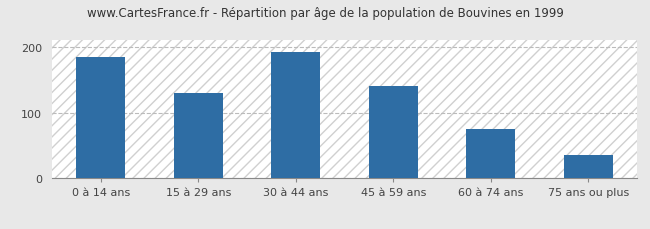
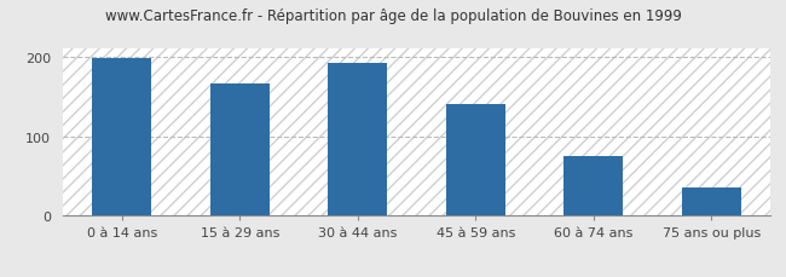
0 à 14 ans: 184 -> 198
15 à 29 ans: 130 -> 166
